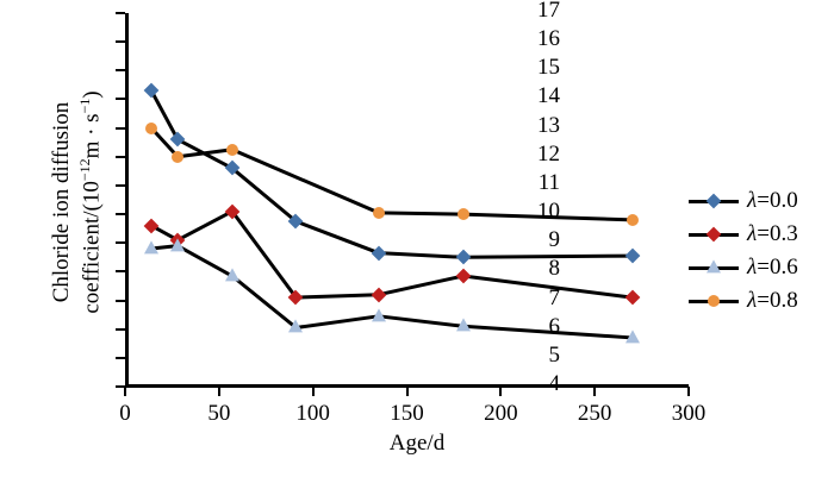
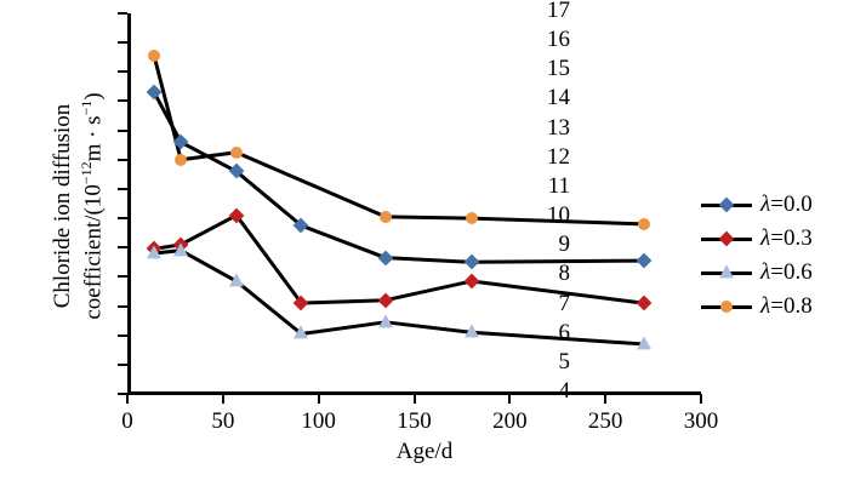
λ=0.3/14: 9.6 -> 8.9
λ=0.8/14: 13.0 -> 15.6
